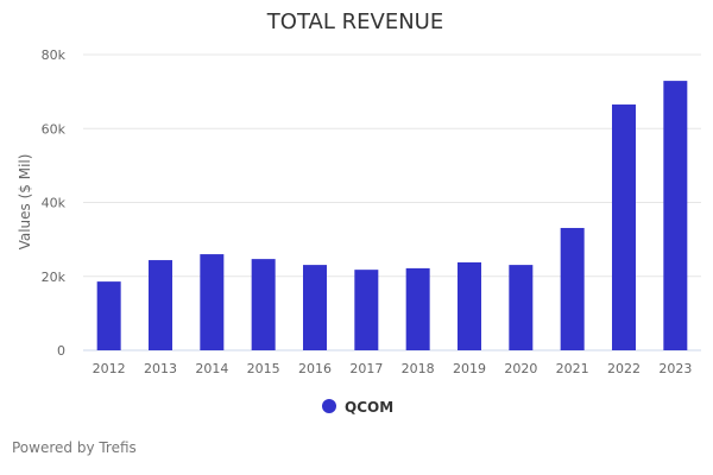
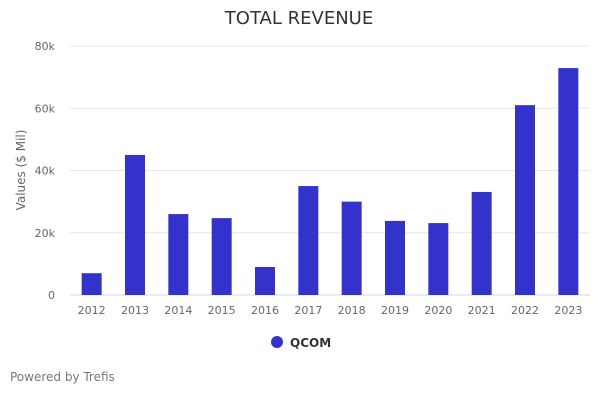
2012: 19k -> 7k
2013: 24k -> 45k
2016: 23k -> 9k
2017: 22k -> 35k
2018: 22k -> 30k
2022: 66k -> 61k
